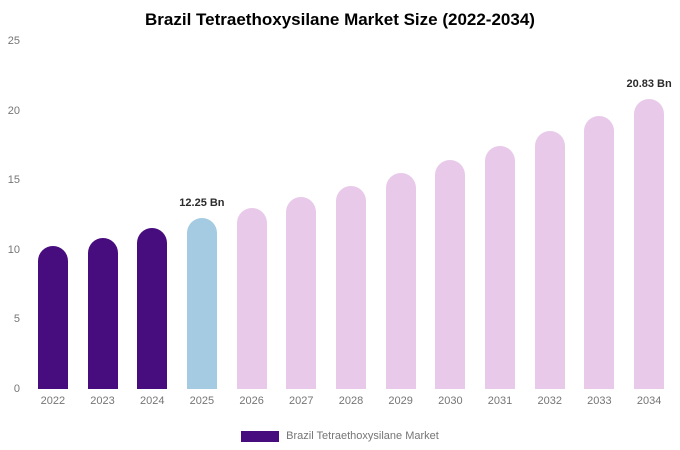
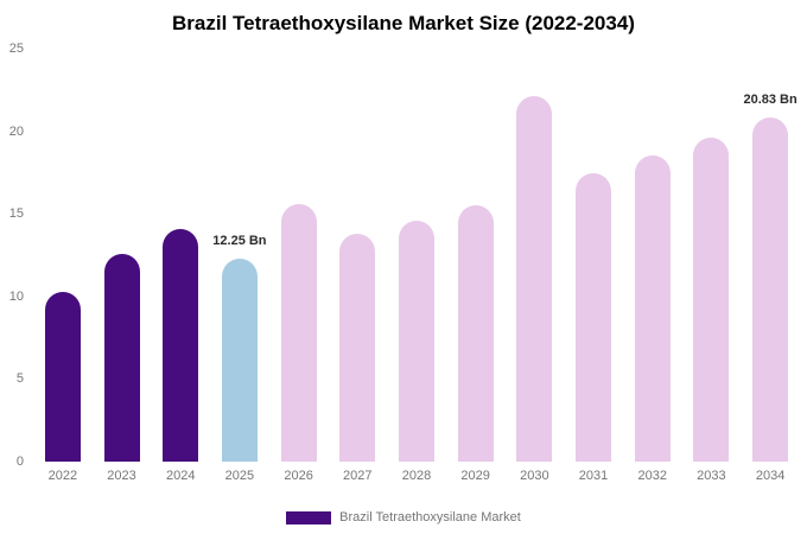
2023: 10.9 -> 12.6
2024: 11.6 -> 14.1
2026: 13.0 -> 15.6
2030: 16.4 -> 22.1
